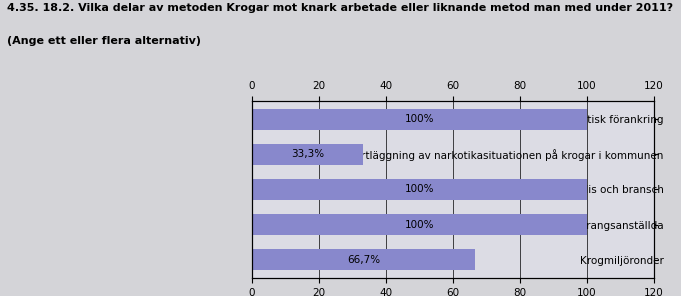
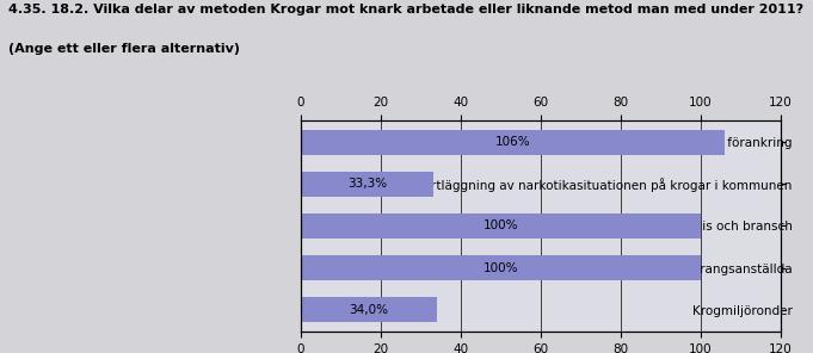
Politisk förankring: 100% -> 106%
Krogmiljöronder: 66,7% -> 34,0%
